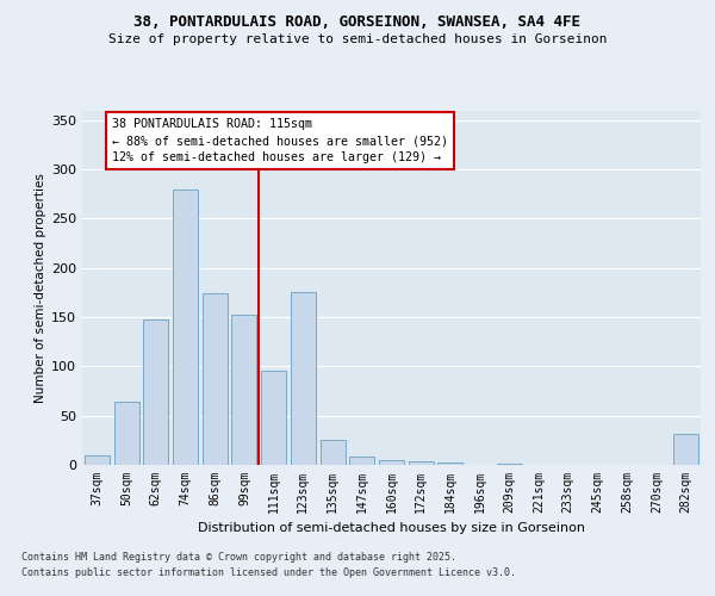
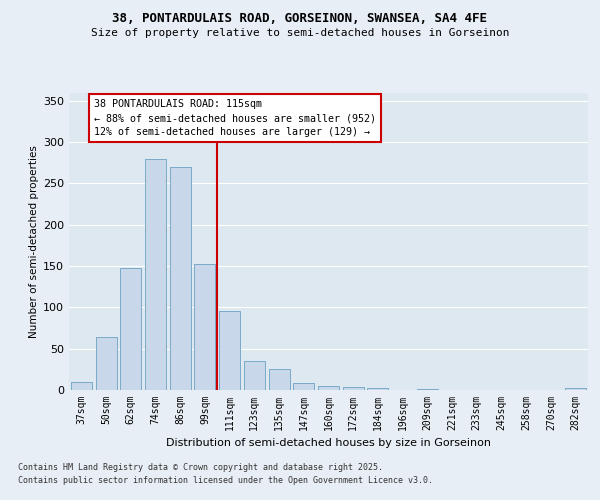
86sqm: 174 -> 270
123sqm: 176 -> 35
282sqm: 32 -> 2
